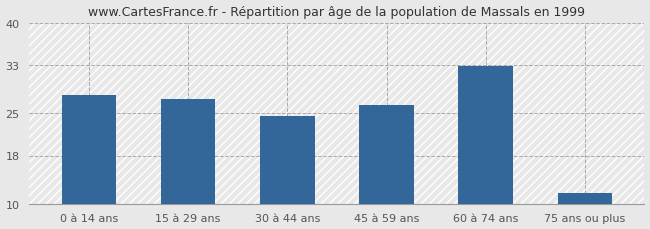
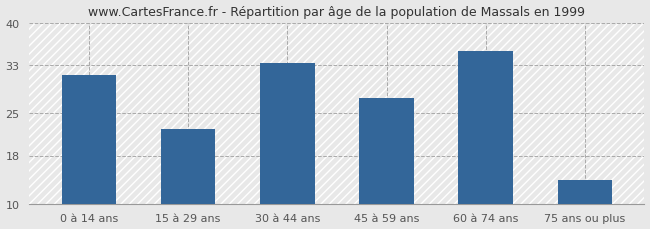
0 à 14 ans: 28.0 -> 31.4
15 à 29 ans: 27.3 -> 22.4
30 à 44 ans: 24.5 -> 33.4
45 à 59 ans: 26.4 -> 27.6
60 à 74 ans: 32.8 -> 35.4
75 ans ou plus: 11.8 -> 14.0
